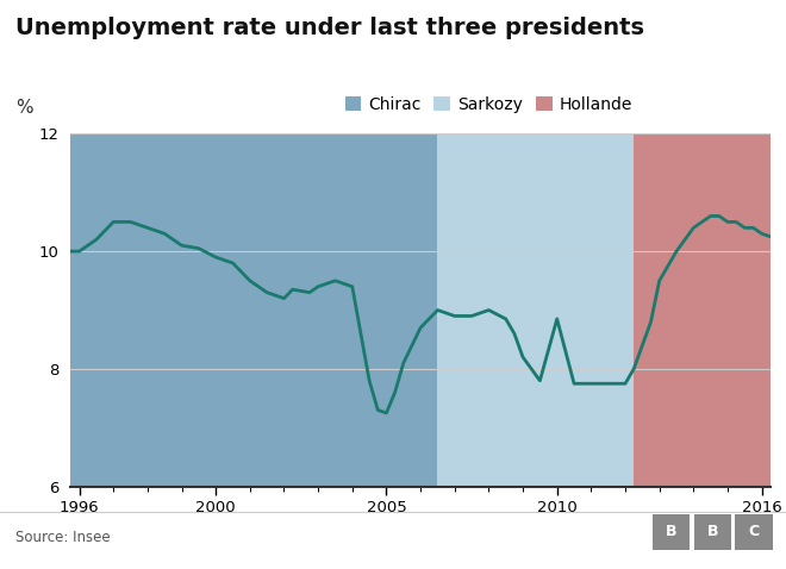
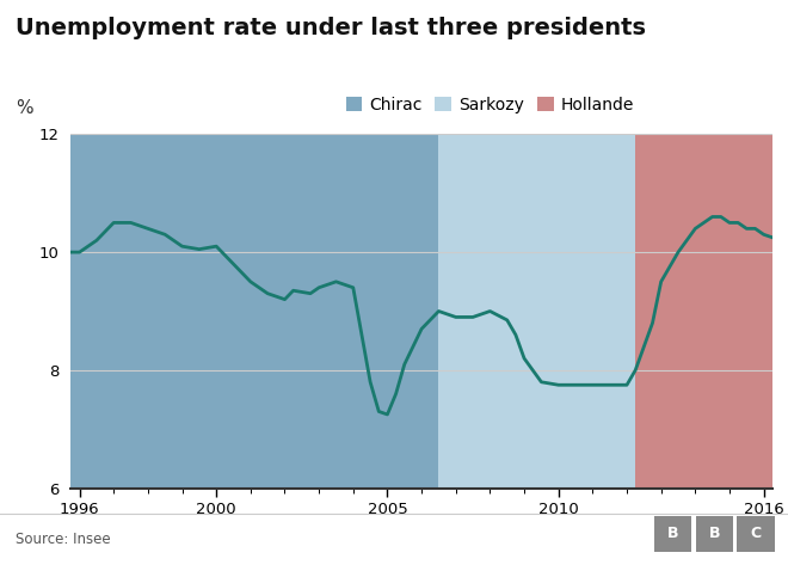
2000: 9.90 -> 10.10
2010: 8.85 -> 7.75
